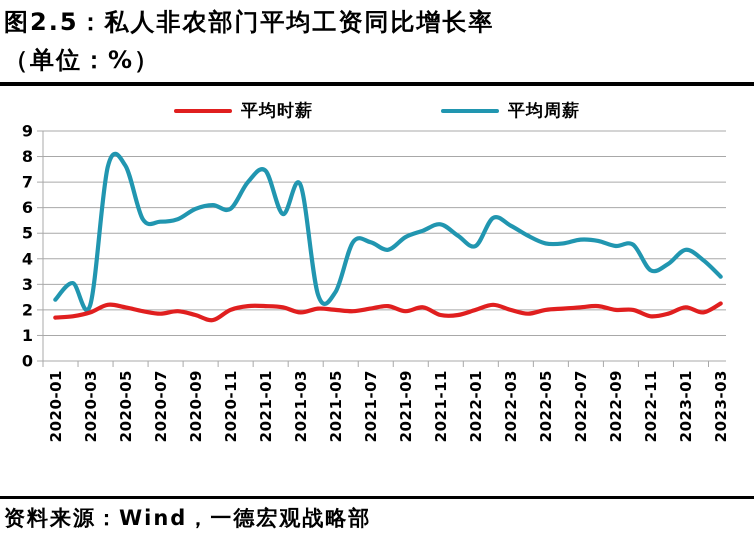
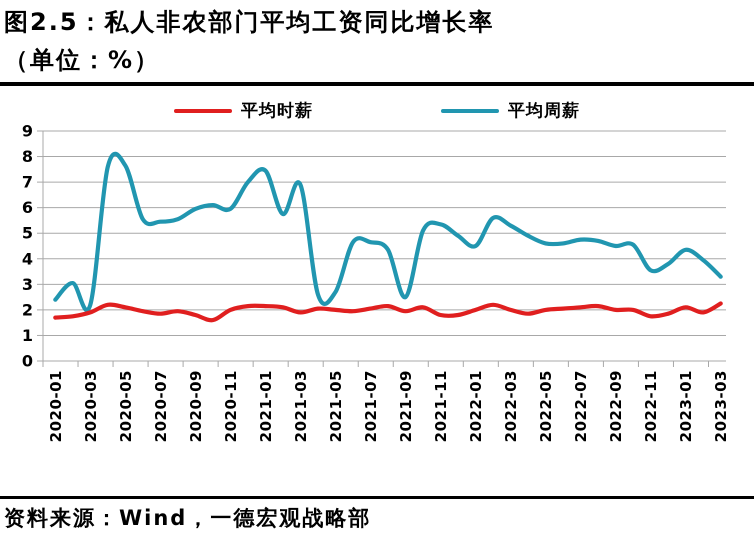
平均周薪/2021-09: 4.8 -> 2.5
